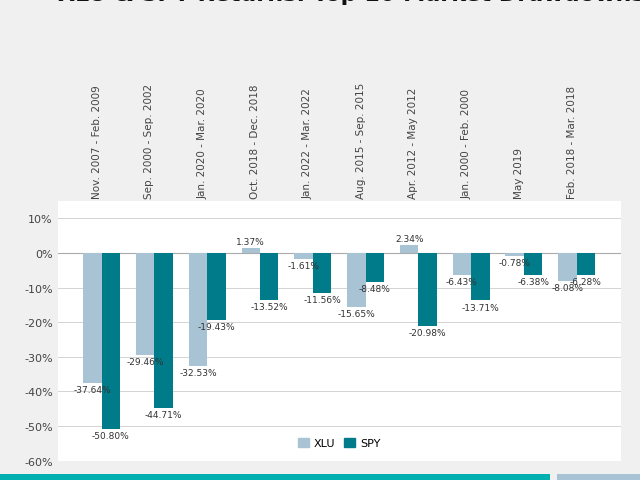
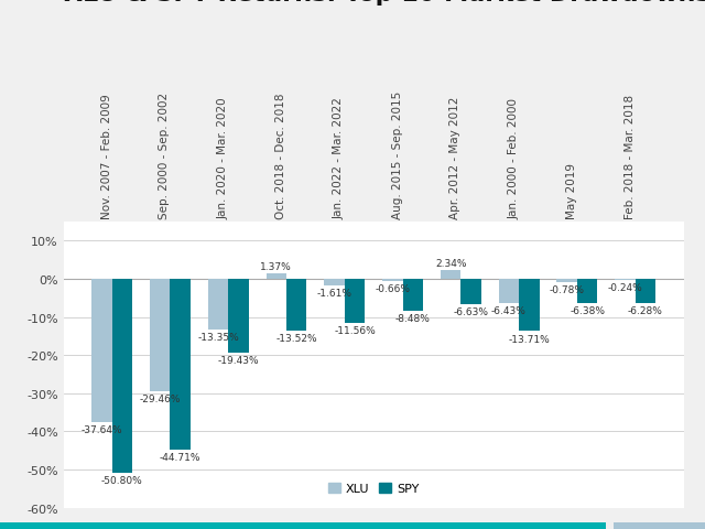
XLU/Jan. 2020 - Mar. 2020: -32.53% -> -13.35%
XLU/Aug. 2015 - Sep. 2015: -15.65% -> -0.66%
SPY/Apr. 2012 - May 2012: -20.98% -> -6.63%
XLU/Feb. 2018 - Mar. 2018: -8.08% -> -0.24%
